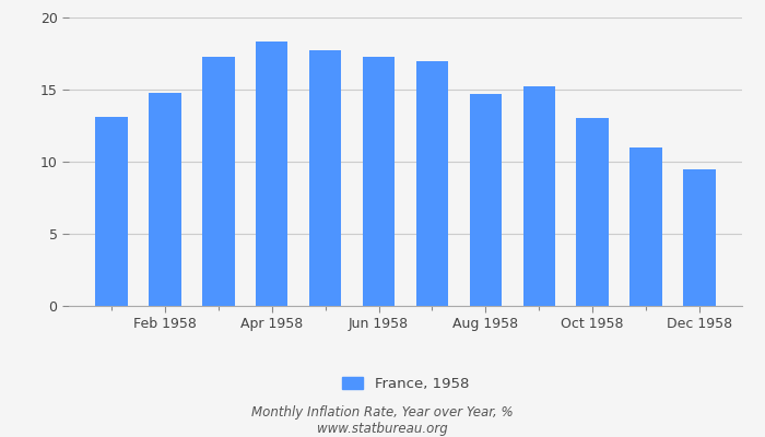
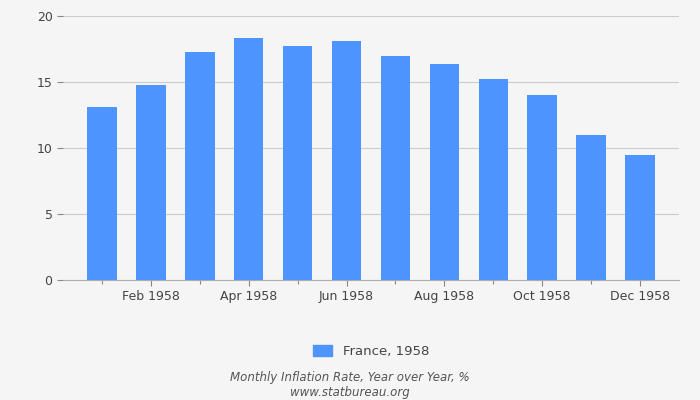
Jun 1958: 17.3 -> 18.1
Aug 1958: 14.7 -> 16.4
Oct 1958: 13.0 -> 14.0
